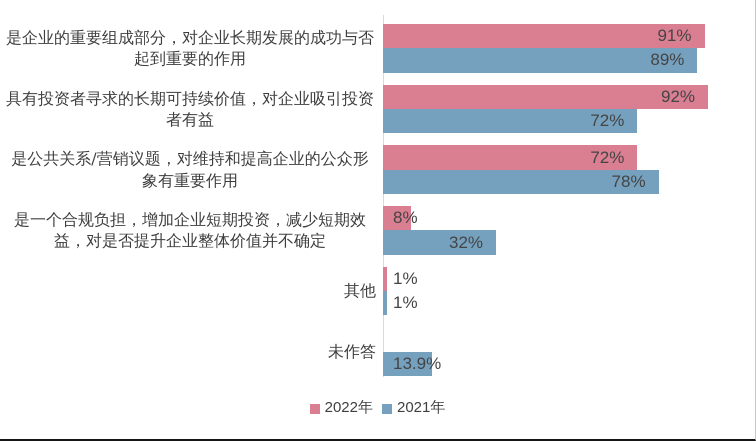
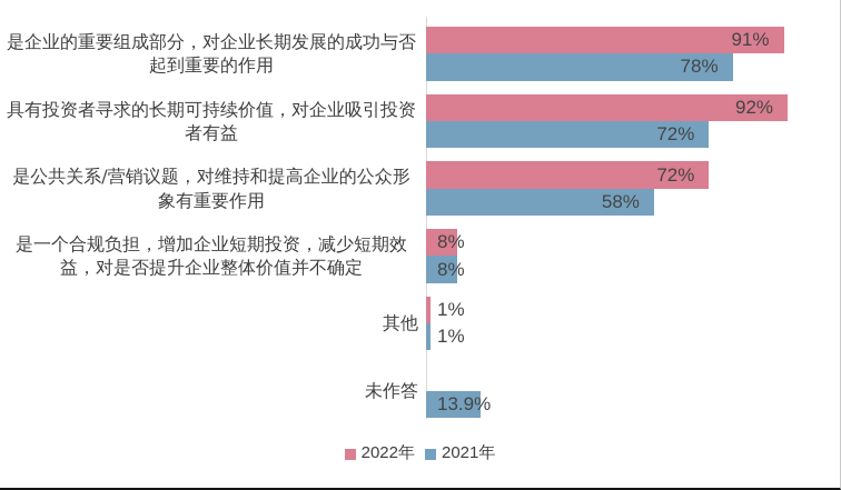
2021年/是企业的重要组成部分，对企业长期发展的成功与否起到重要的作用: 89% -> 78%
2021年/是公共关系/营销议题，对维持和提高企业的公众形象有重要作用: 78% -> 58%
2021年/是一个合规负担，增加企业短期投资，减少短期效益，对是否提升企业整体价值并不确定: 32% -> 8%
